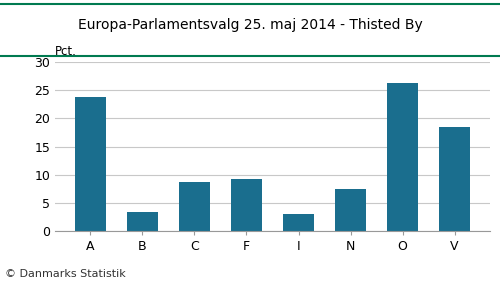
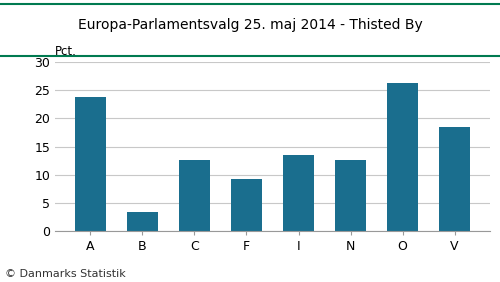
C: 8.7 -> 12.6
I: 3.0 -> 13.6
N: 7.5 -> 12.6
